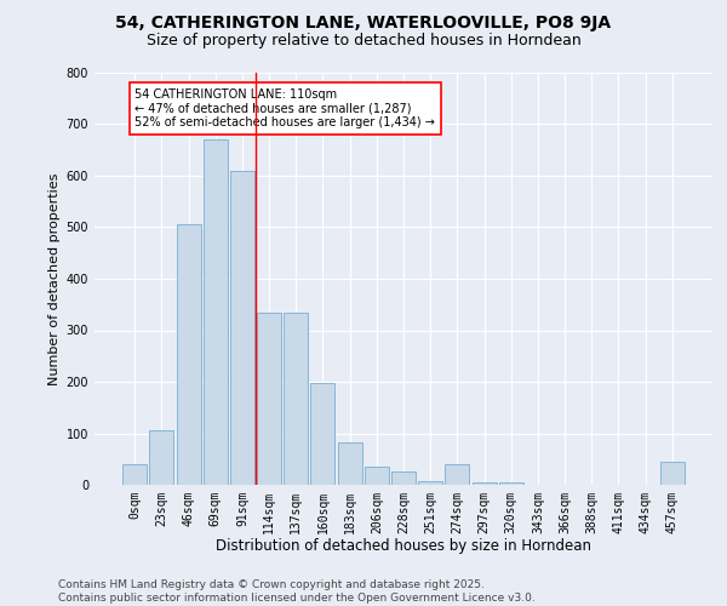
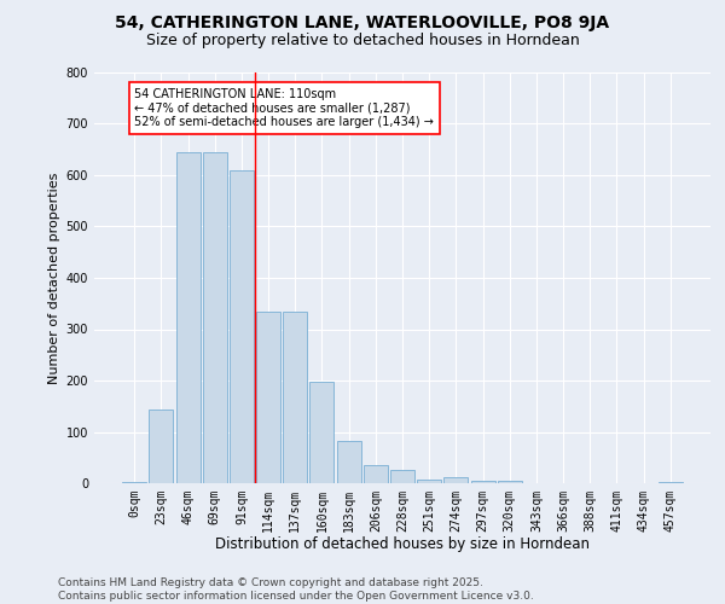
0sqm: 40 -> 2
23sqm: 105 -> 143
46sqm: 505 -> 645
69sqm: 670 -> 645
274sqm: 40 -> 12
457sqm: 45 -> 3
